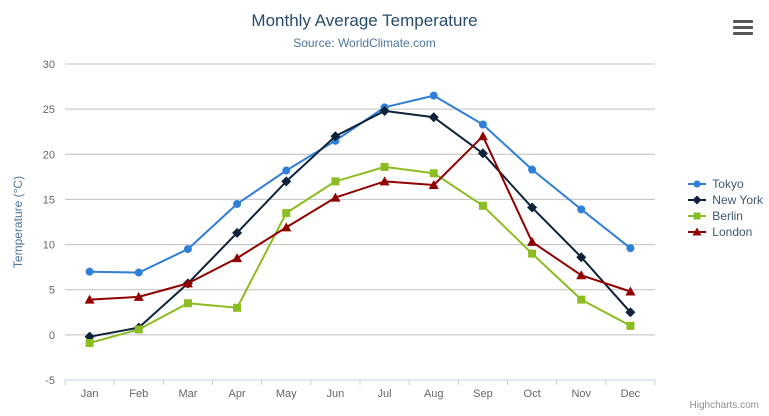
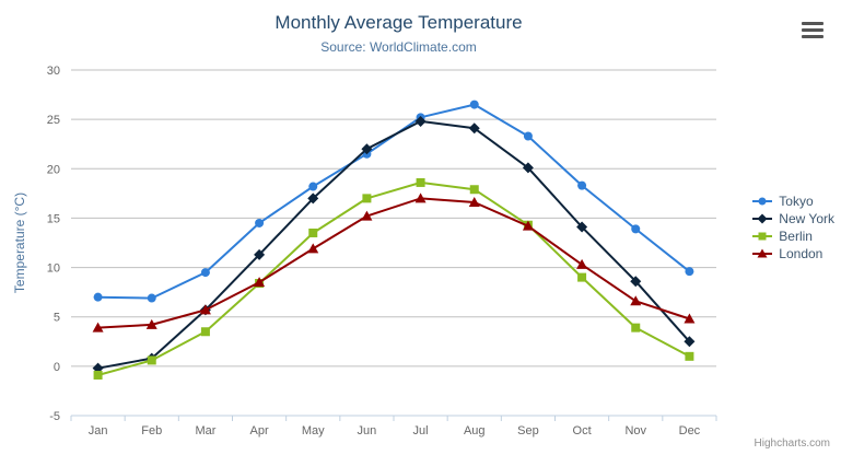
Berlin/Apr: 3 -> 8
London/Sep: 22 -> 14
